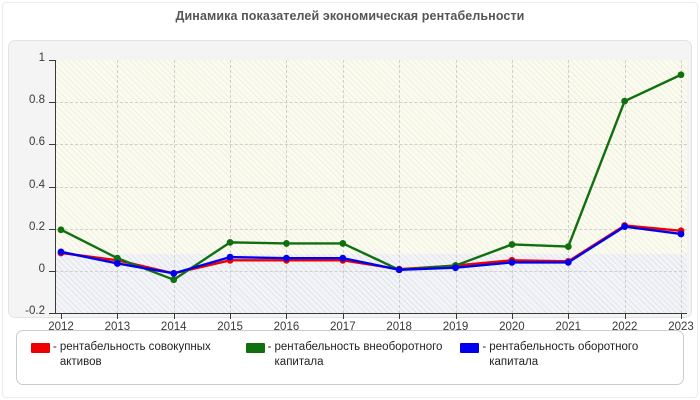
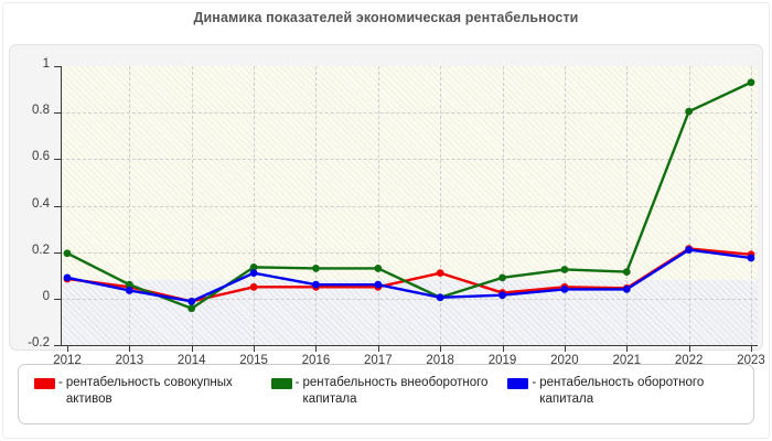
- рентабельность оборотного капитала/2015: 0.07 -> 0.11
- рентабельность совокупных активов/2018: 0.01 -> 0.11
- рентабельность внеоборотного капитала/2019: 0.03 -> 0.09
